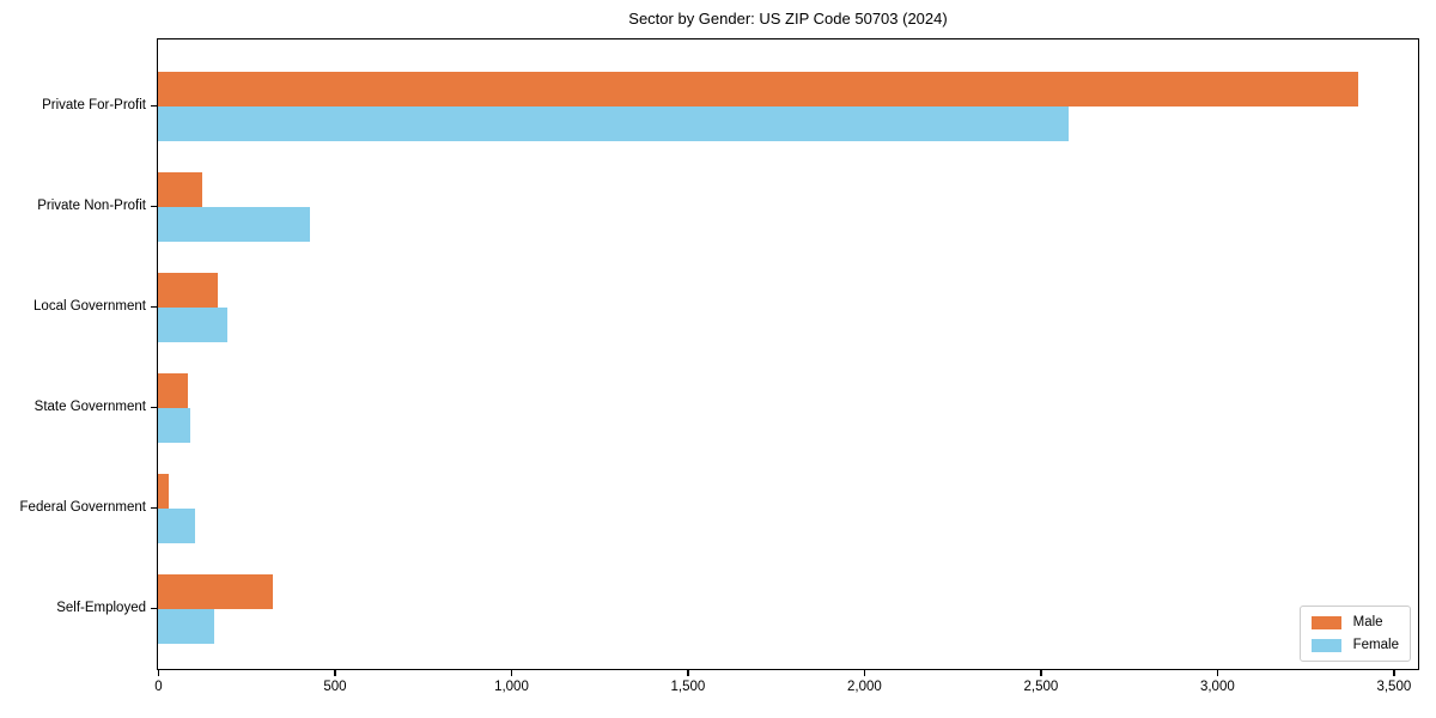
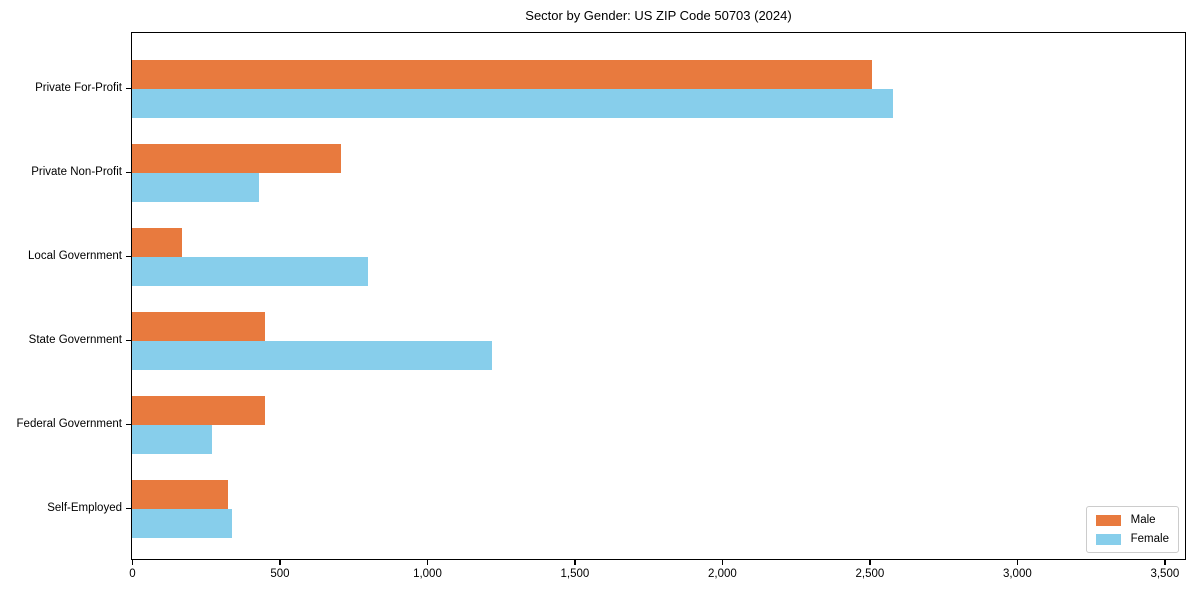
Male/Private For-Profit: 3400 -> 2510
Male/Private Non-Profit: 120 -> 710
Female/Local Government: 200 -> 800
Male/State Government: 80 -> 450
Female/State Government: 90 -> 1220
Male/Federal Government: 30 -> 450
Female/Federal Government: 100 -> 270
Female/Self-Employed: 160 -> 340
